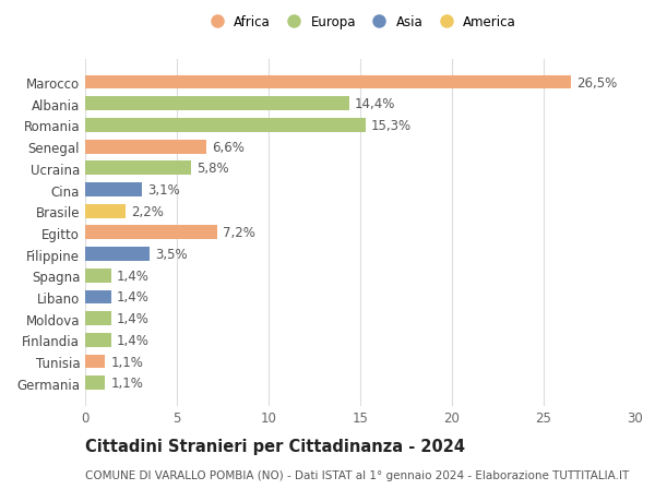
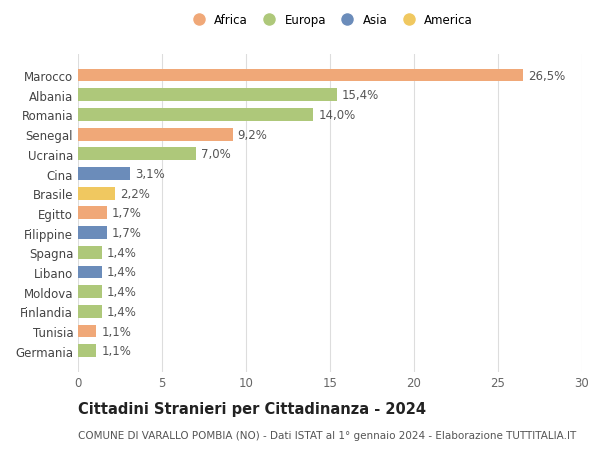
Albania: 14,4% -> 15,4%
Romania: 15,3% -> 14,0%
Senegal: 6,6% -> 9,2%
Ucraina: 5,8% -> 7,0%
Egitto: 7,2% -> 1,7%
Filippine: 3,5% -> 1,7%
